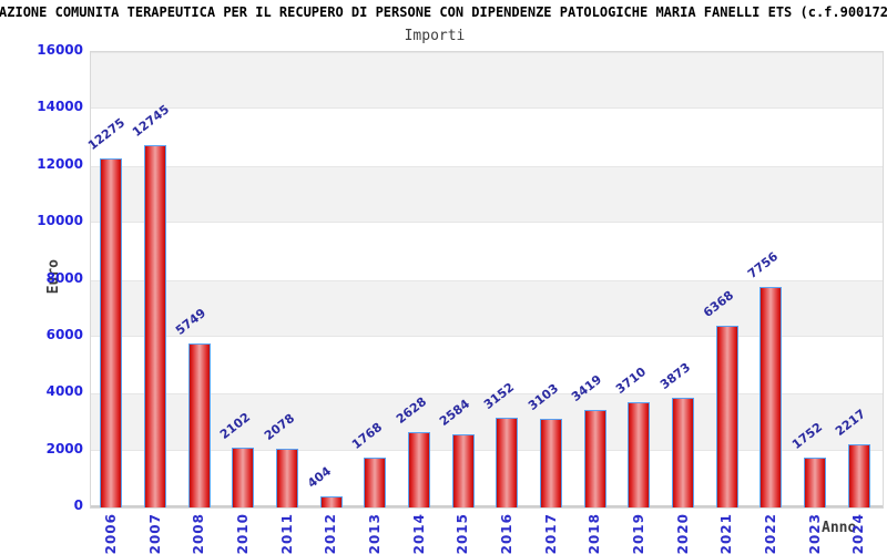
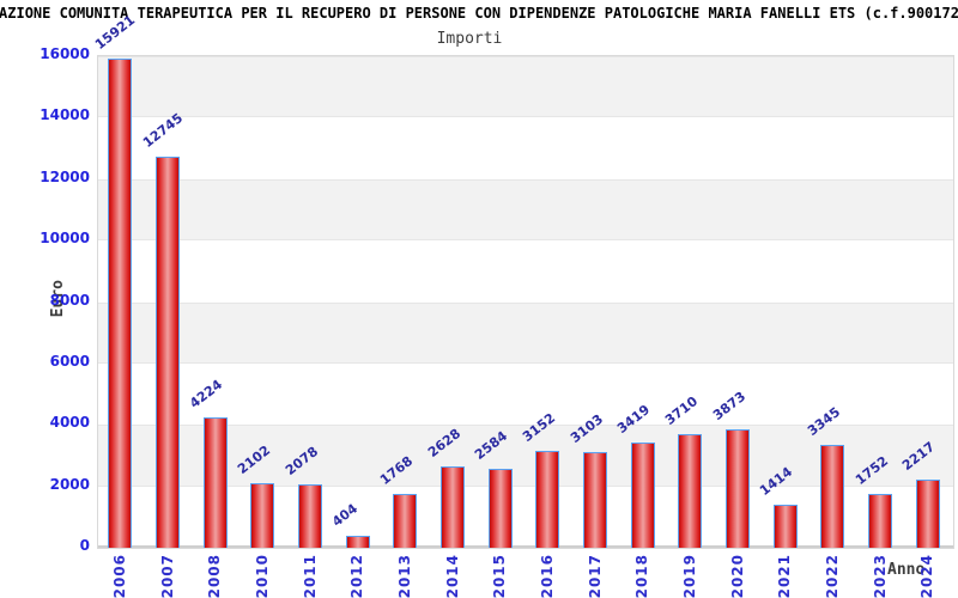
2006: 12275 -> 15921
2008: 5749 -> 4224
2021: 6368 -> 1414
2022: 7756 -> 3345
